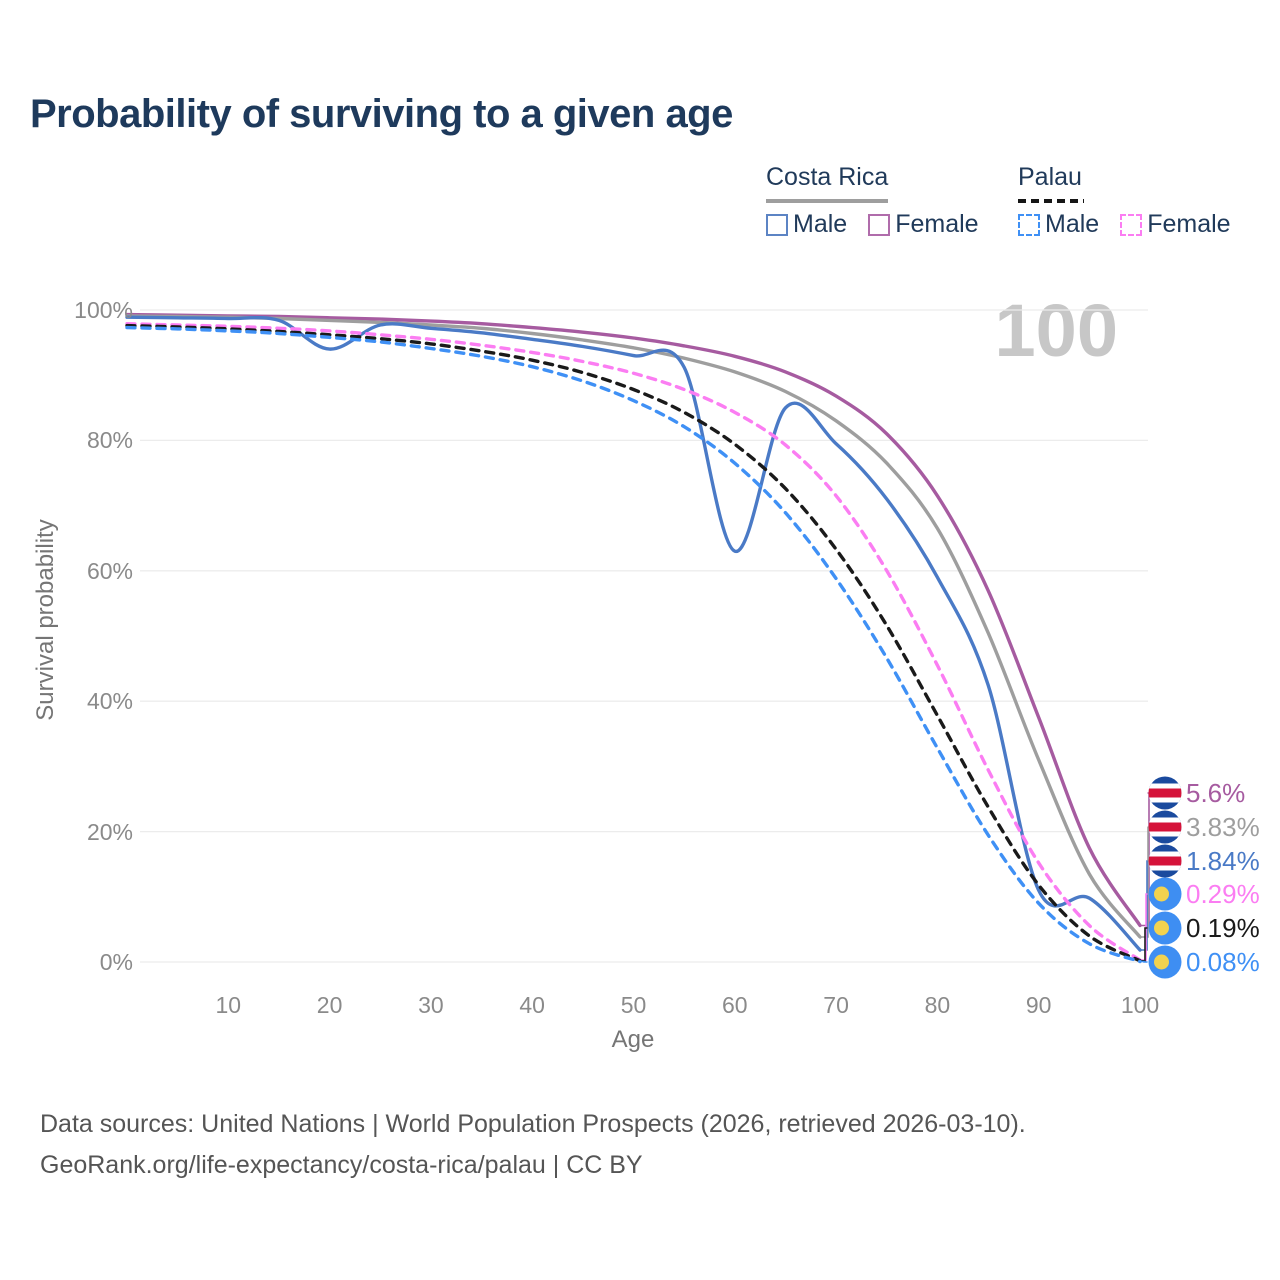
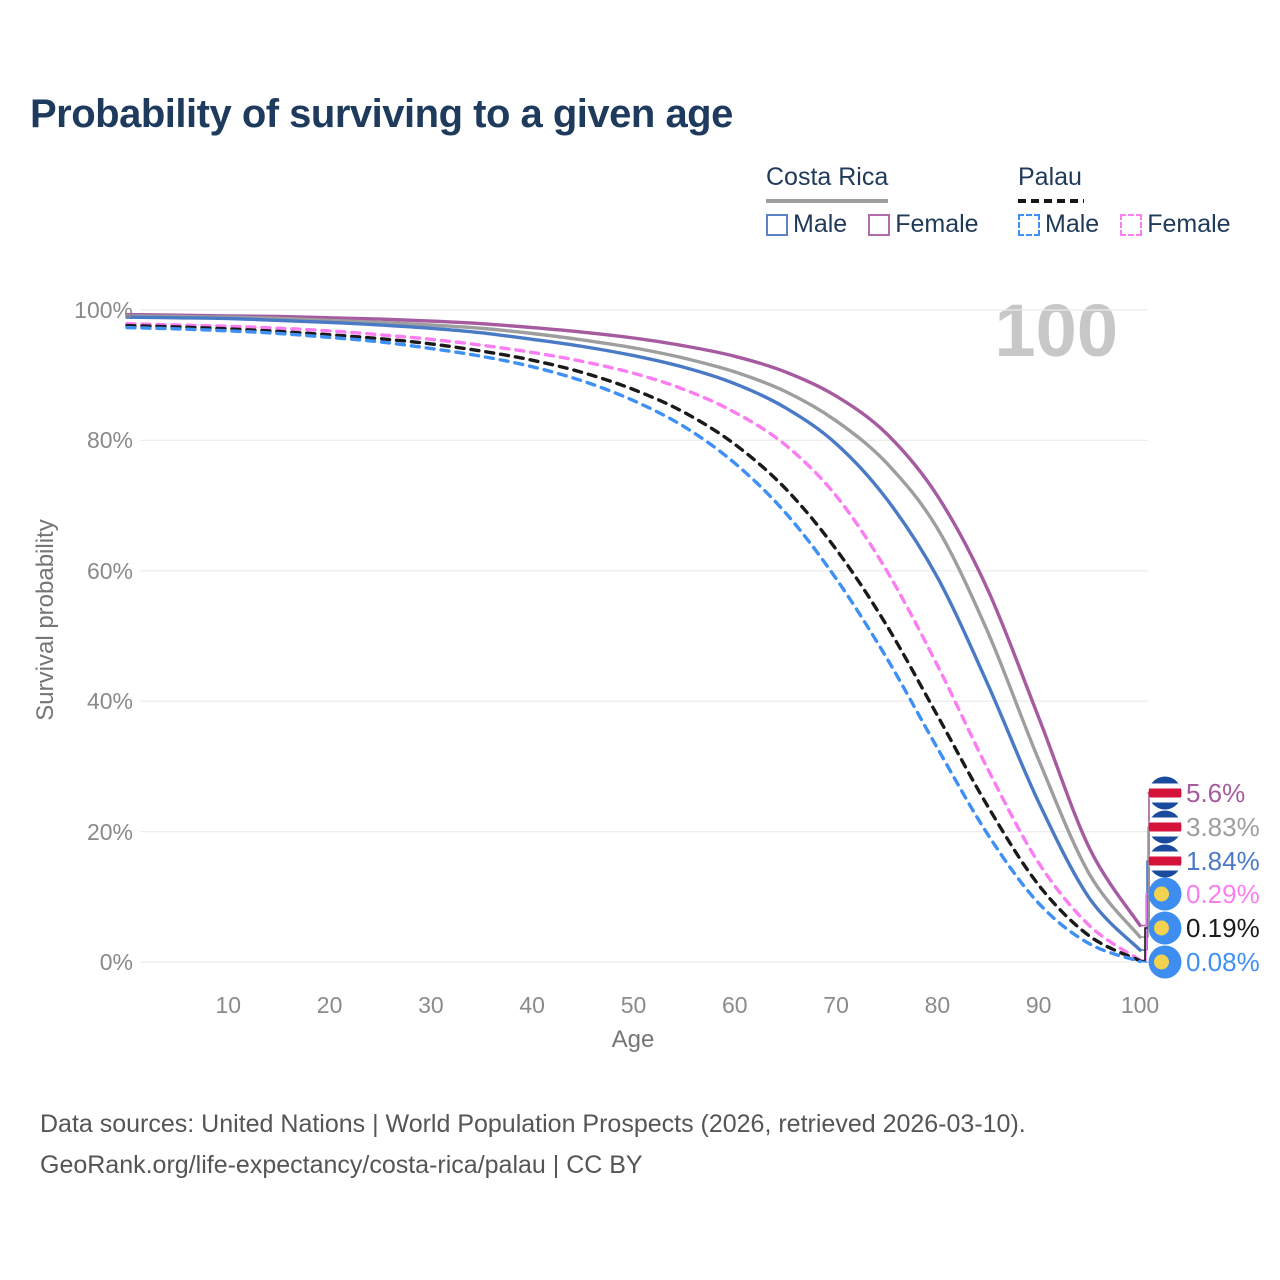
Costa Rica Male/20: 94% -> 98%
Costa Rica Male/60: 63% -> 89%
Costa Rica Male/90: 11% -> 24%
